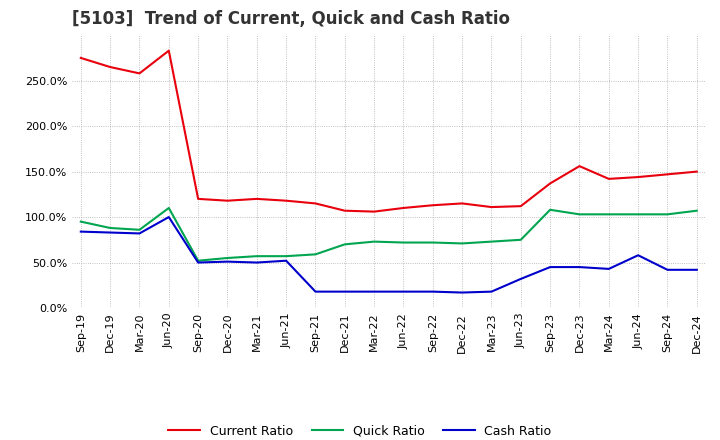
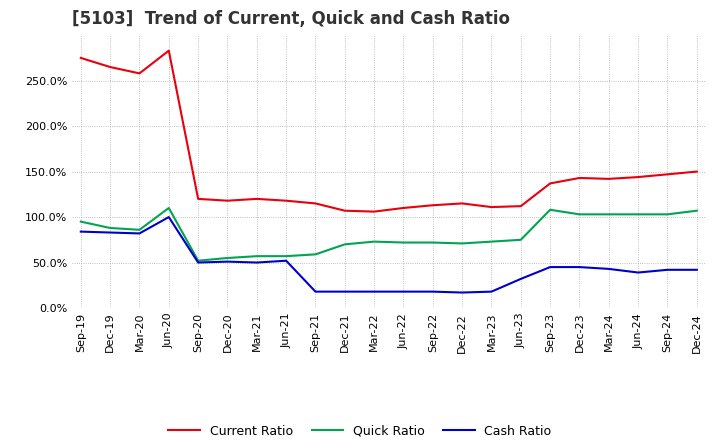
Current Ratio/Dec-23: 156% -> 143%
Cash Ratio/Jun-24: 58% -> 39%
